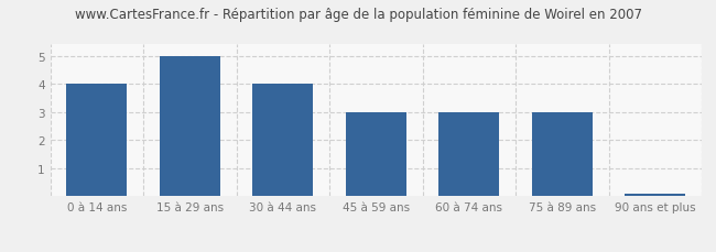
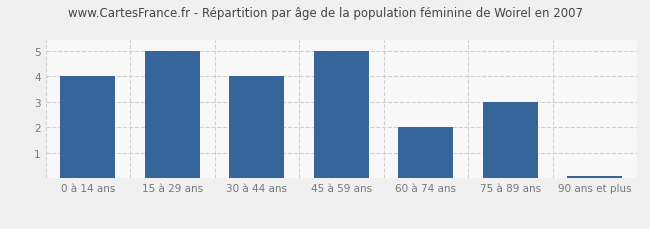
45 à 59 ans: 3.00 -> 5.00
60 à 74 ans: 3.00 -> 2.00
